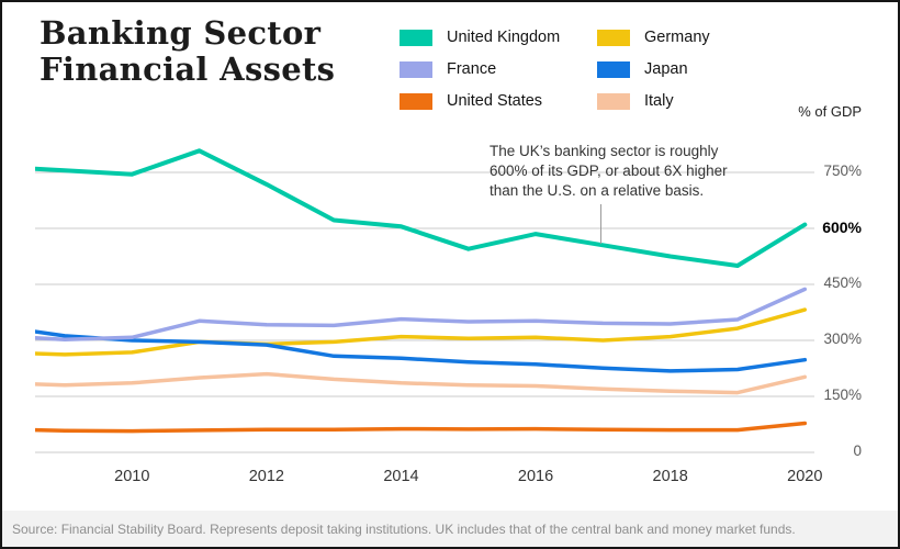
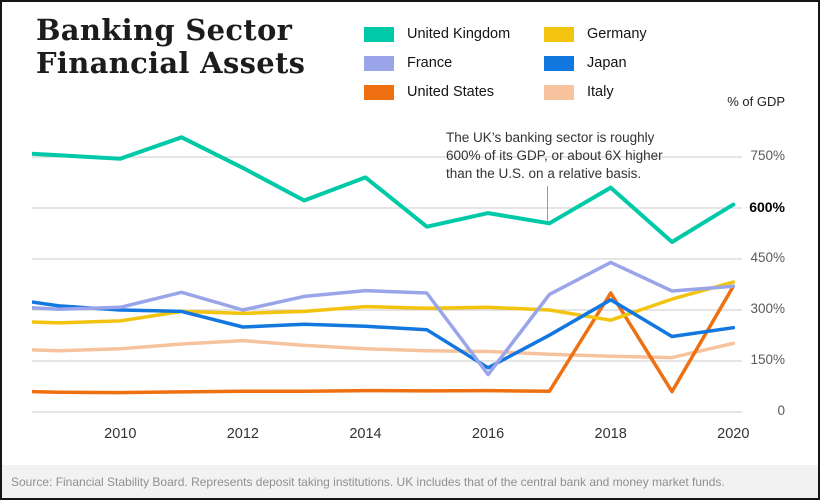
Japan/2012: 290% -> 250%
France/2012: 340% -> 300%
United Kingdom/2014: 600% -> 690%
Japan/2016: 240% -> 130%
France/2016: 350% -> 110%
United States/2018: 60% -> 350%
Germany/2018: 310% -> 270%
Japan/2018: 220% -> 330%
France/2018: 340% -> 440%
United Kingdom/2018: 520% -> 660%
United States/2020: 80% -> 370%
France/2020: 440% -> 370%
